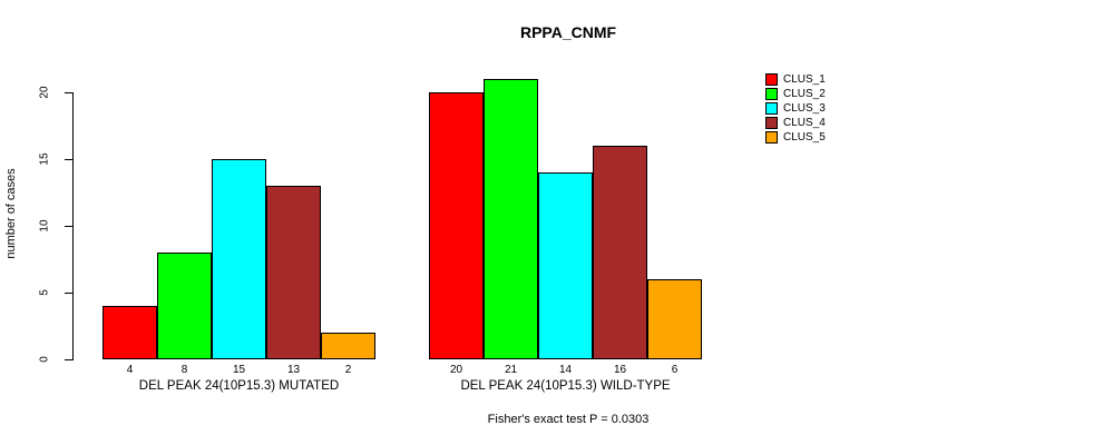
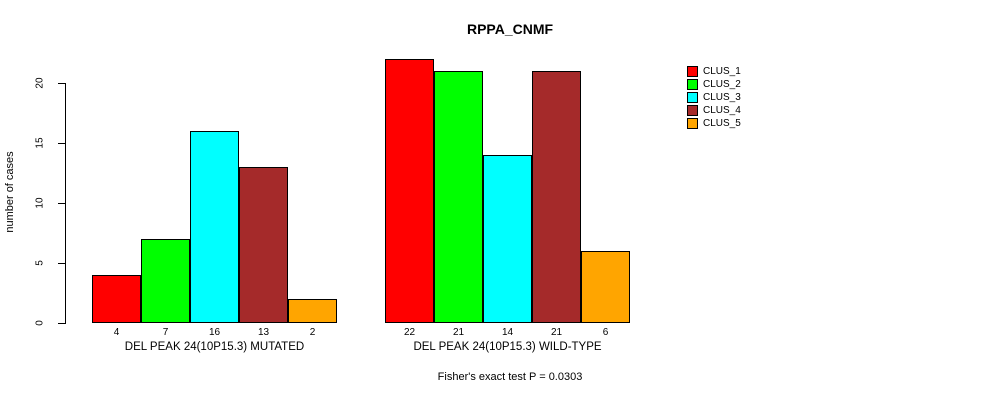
CLUS_2/DEL PEAK 24(10P15.3) MUTATED: 8 -> 7
CLUS_3/DEL PEAK 24(10P15.3) MUTATED: 15 -> 16
CLUS_1/DEL PEAK 24(10P15.3) WILD-TYPE: 20 -> 22
CLUS_4/DEL PEAK 24(10P15.3) WILD-TYPE: 16 -> 21
